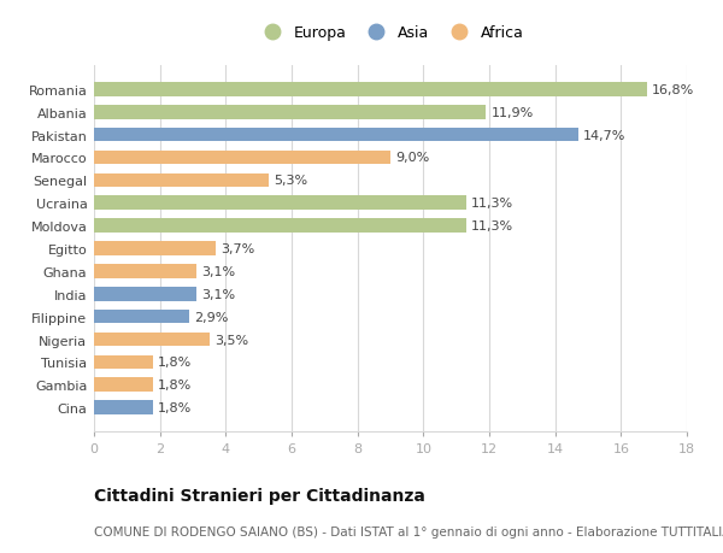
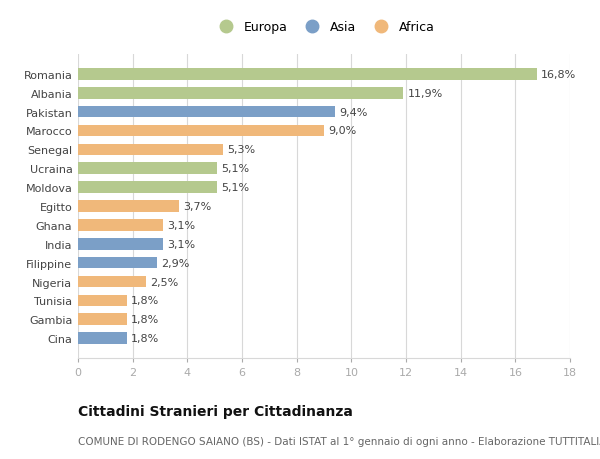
Pakistan: 14,7% -> 9,4%
Ucraina: 11,3% -> 5,1%
Moldova: 11,3% -> 5,1%
Nigeria: 3,5% -> 2,5%
